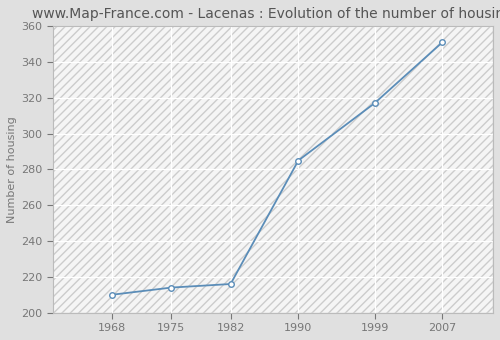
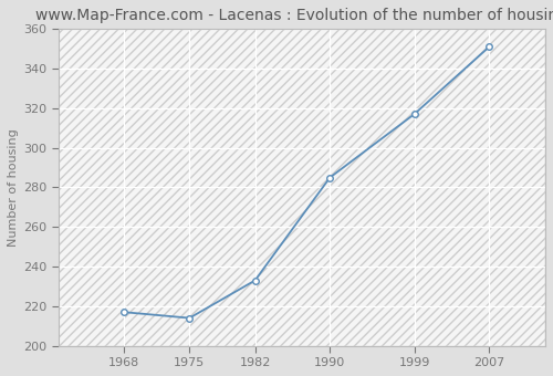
1968: 210 -> 217
1982: 216 -> 233
